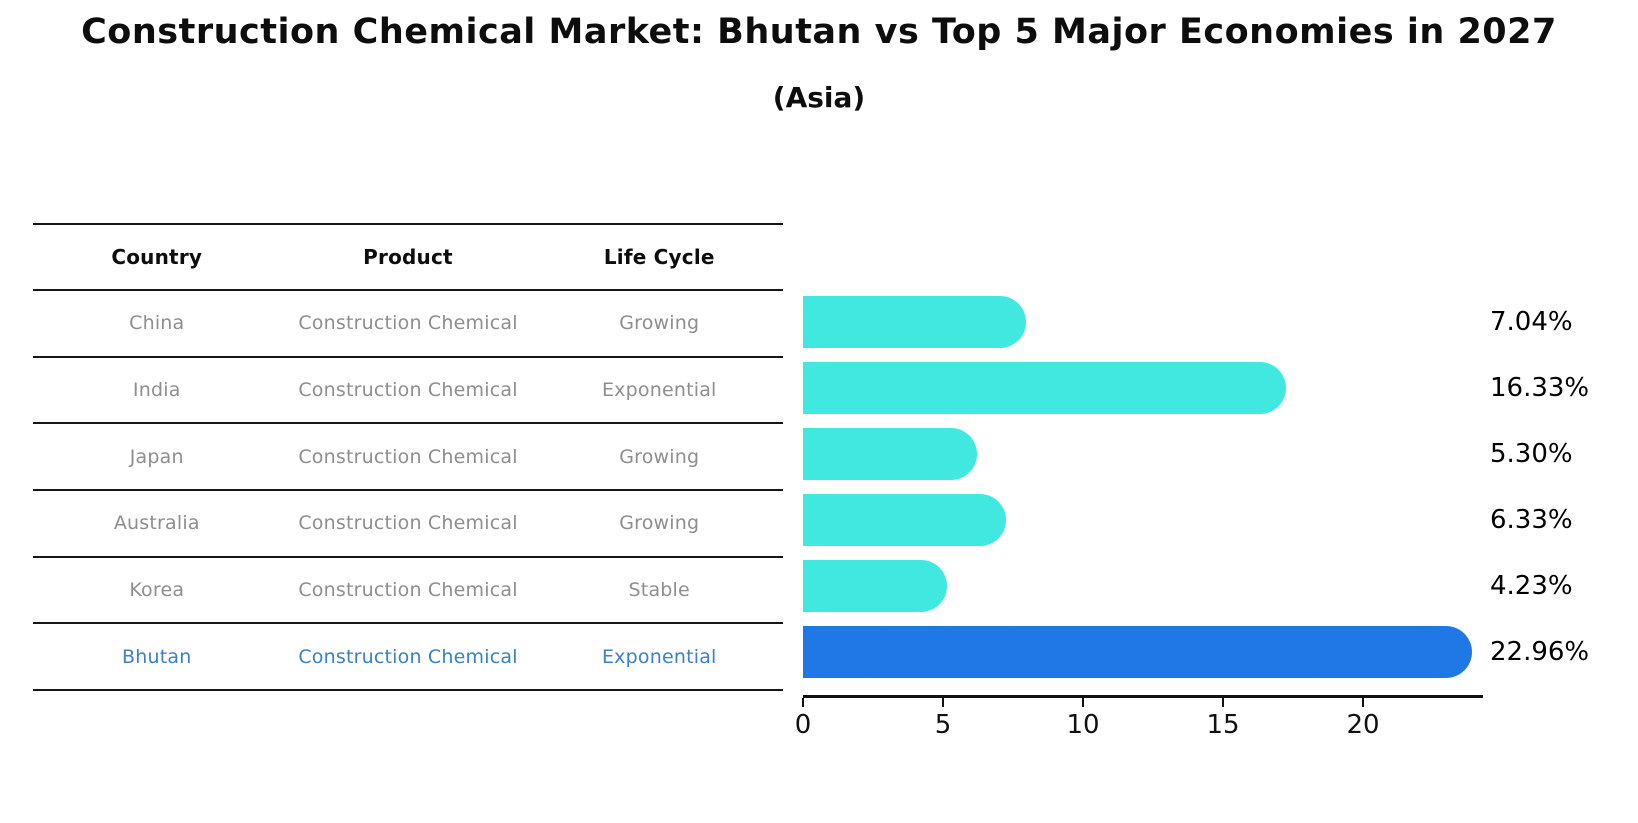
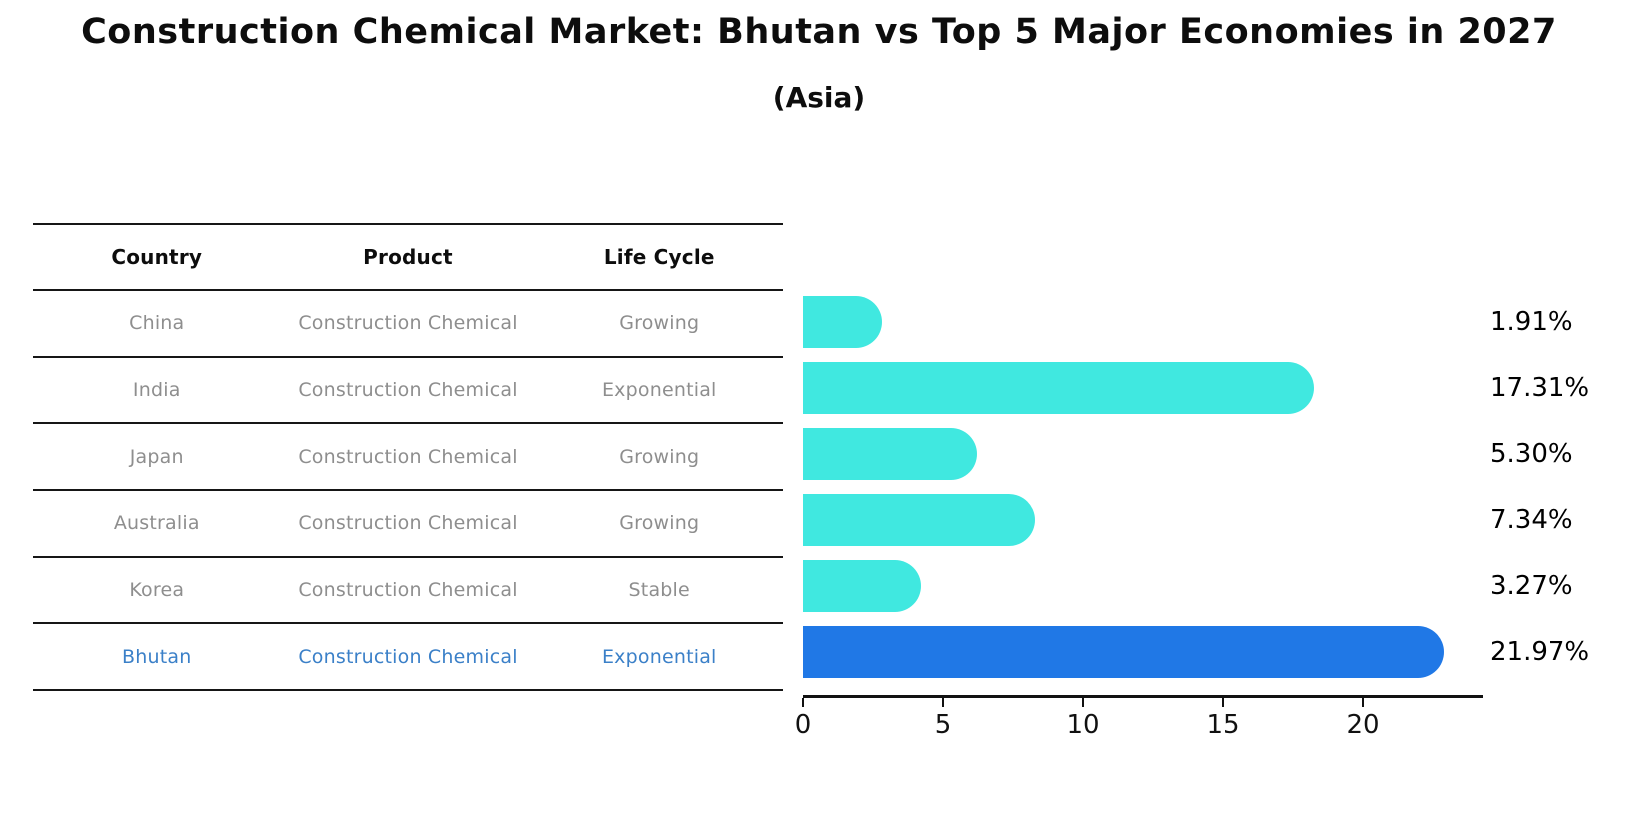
China: 7.04% -> 1.91%
India: 16.33% -> 17.31%
Australia: 6.33% -> 7.34%
Korea: 4.23% -> 3.27%
Bhutan: 22.96% -> 21.97%
